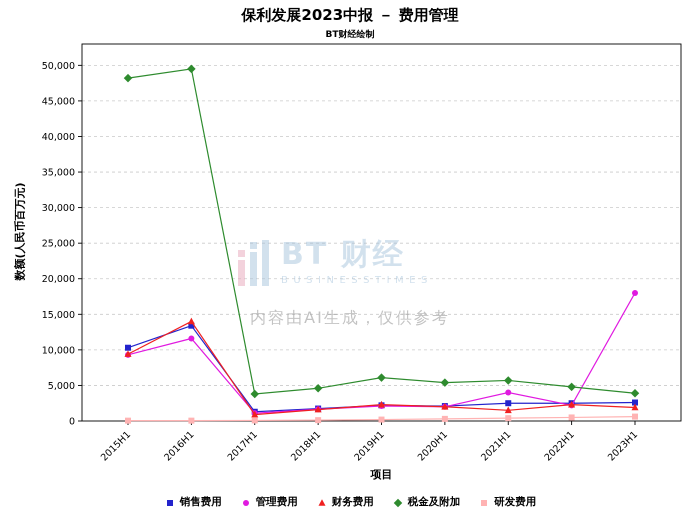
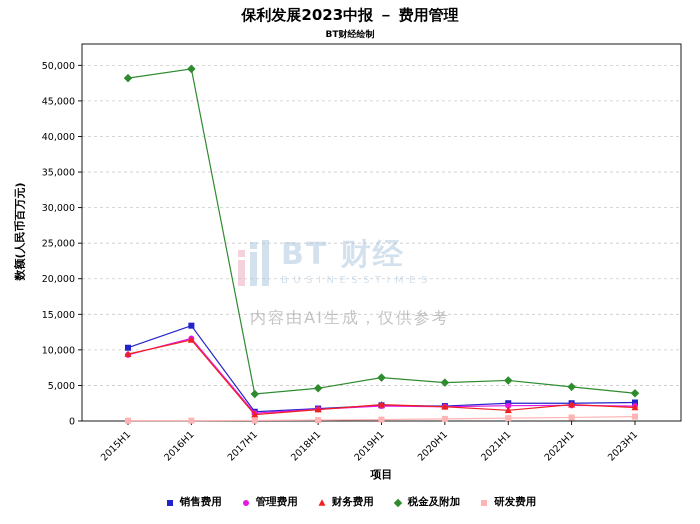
财务费用/2016H1: 14000 -> 11000
管理费用/2021H1: 4000 -> 2000
管理费用/2023H1: 18000 -> 2000
